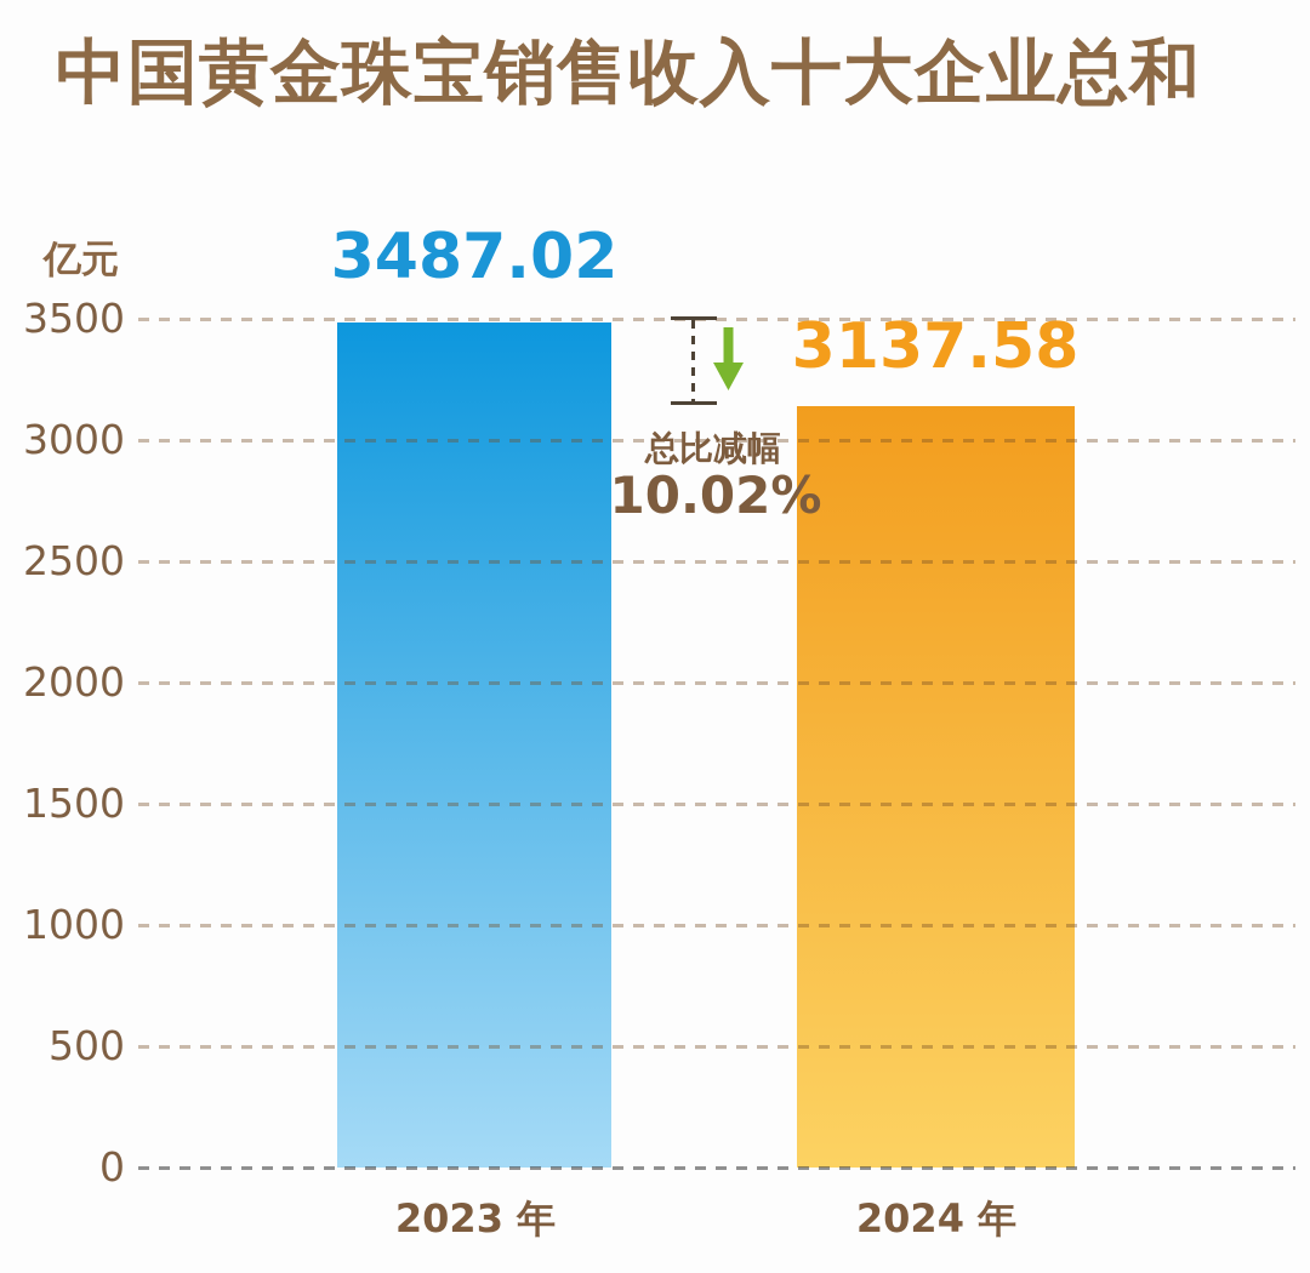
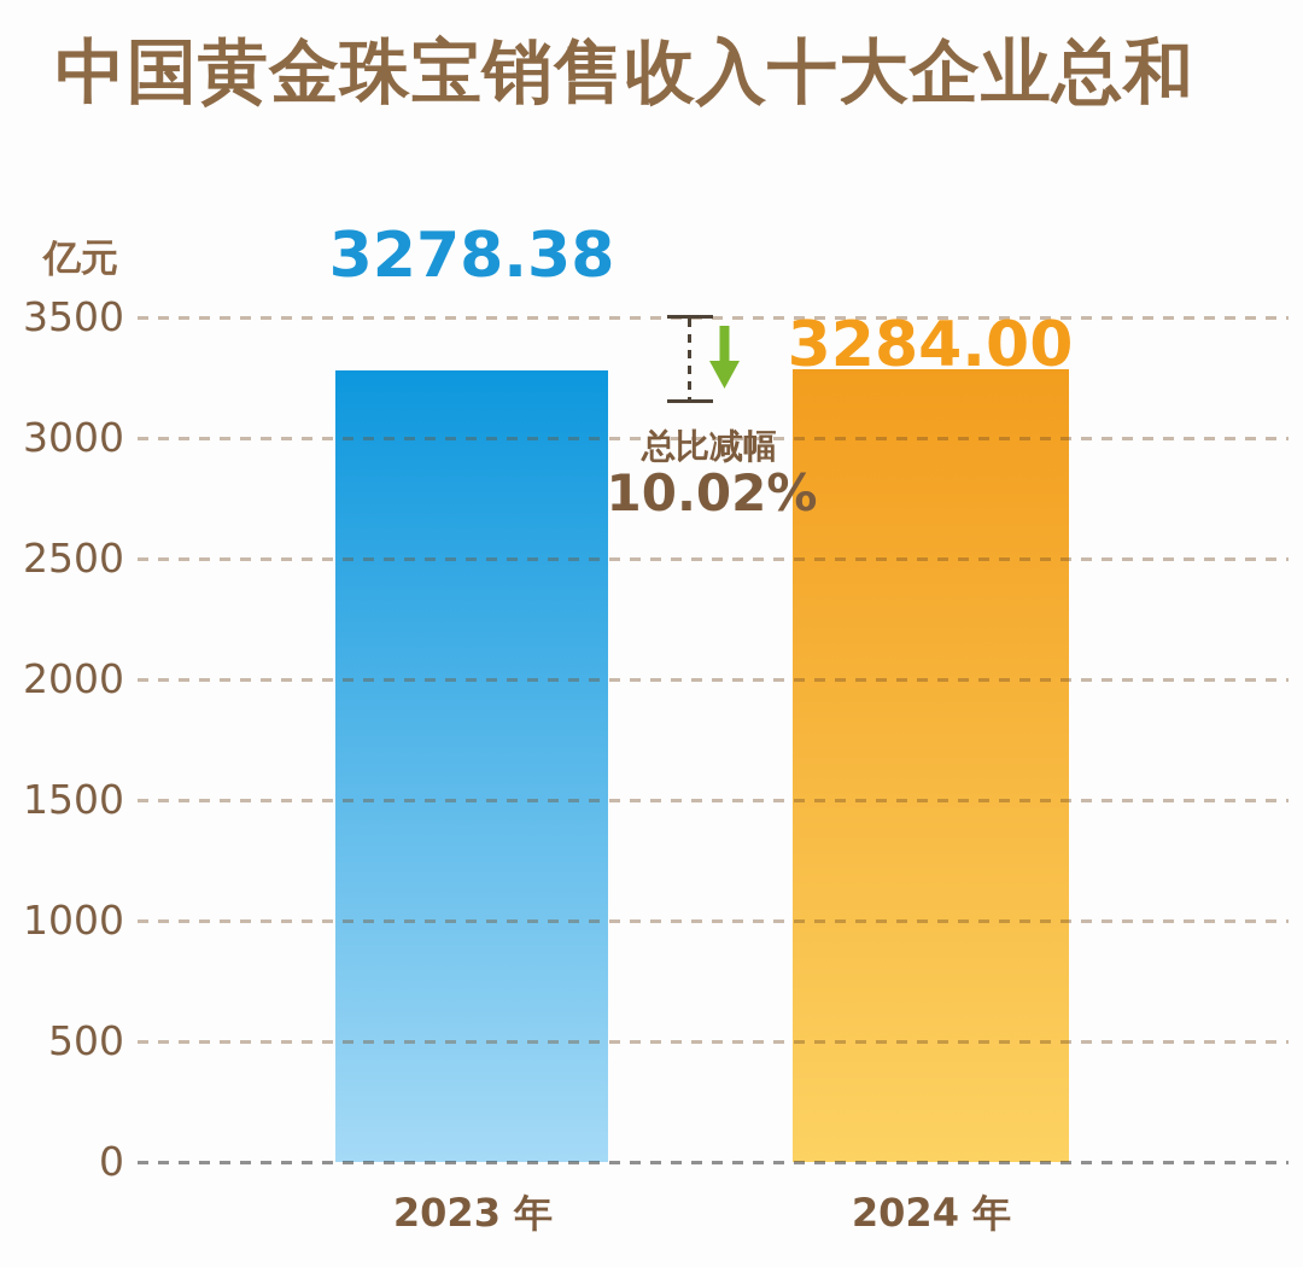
2023 年: 3487.02 -> 3278.38
2024 年: 3137.58 -> 3284.00
